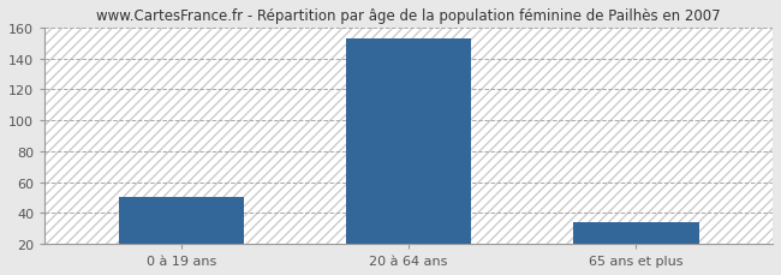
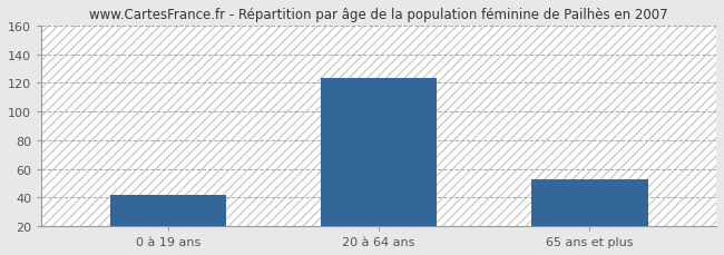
0 à 19 ans: 50 -> 42
20 à 64 ans: 153 -> 123
65 ans et plus: 34 -> 53
